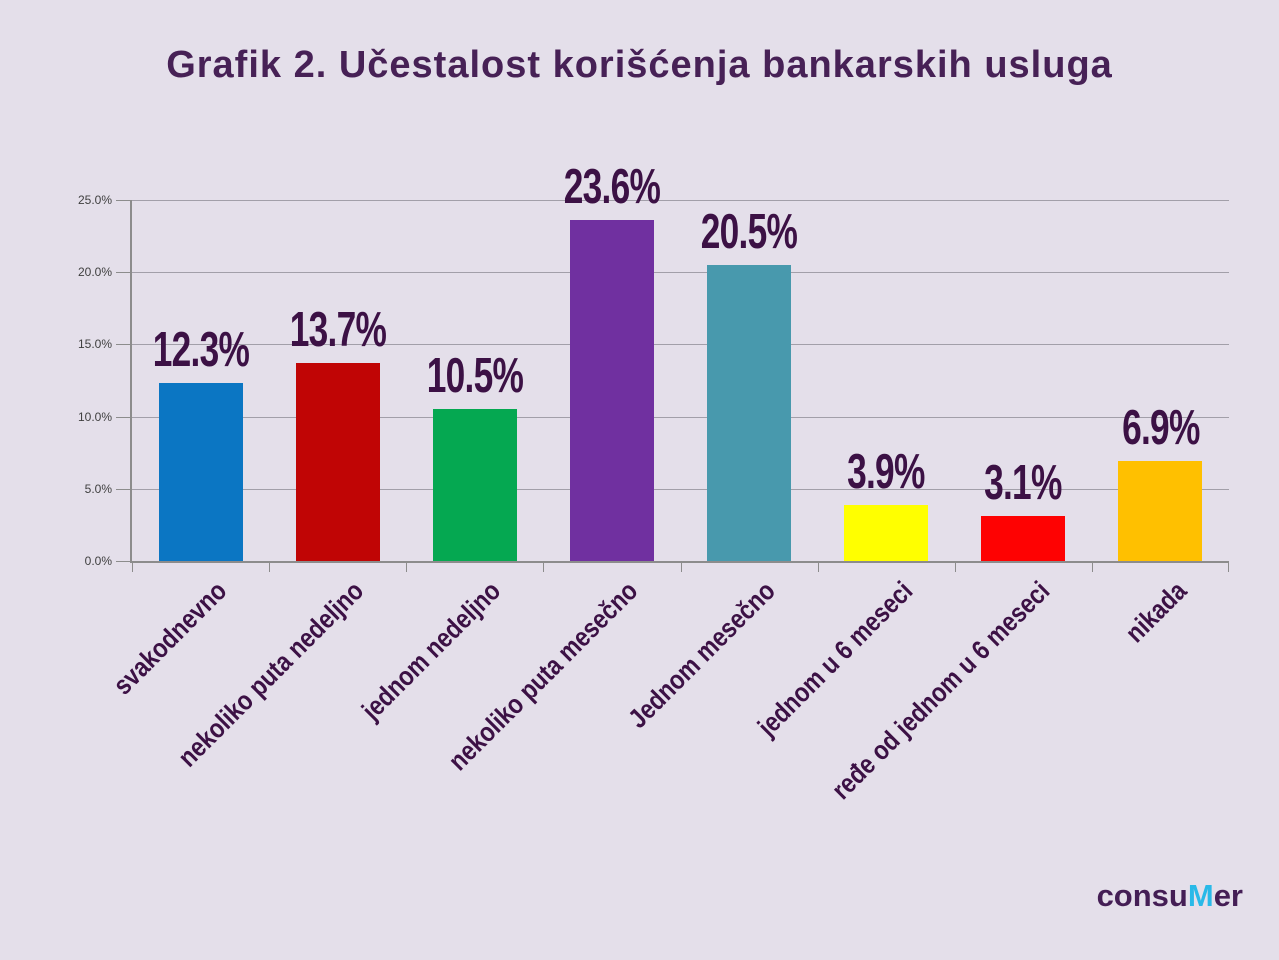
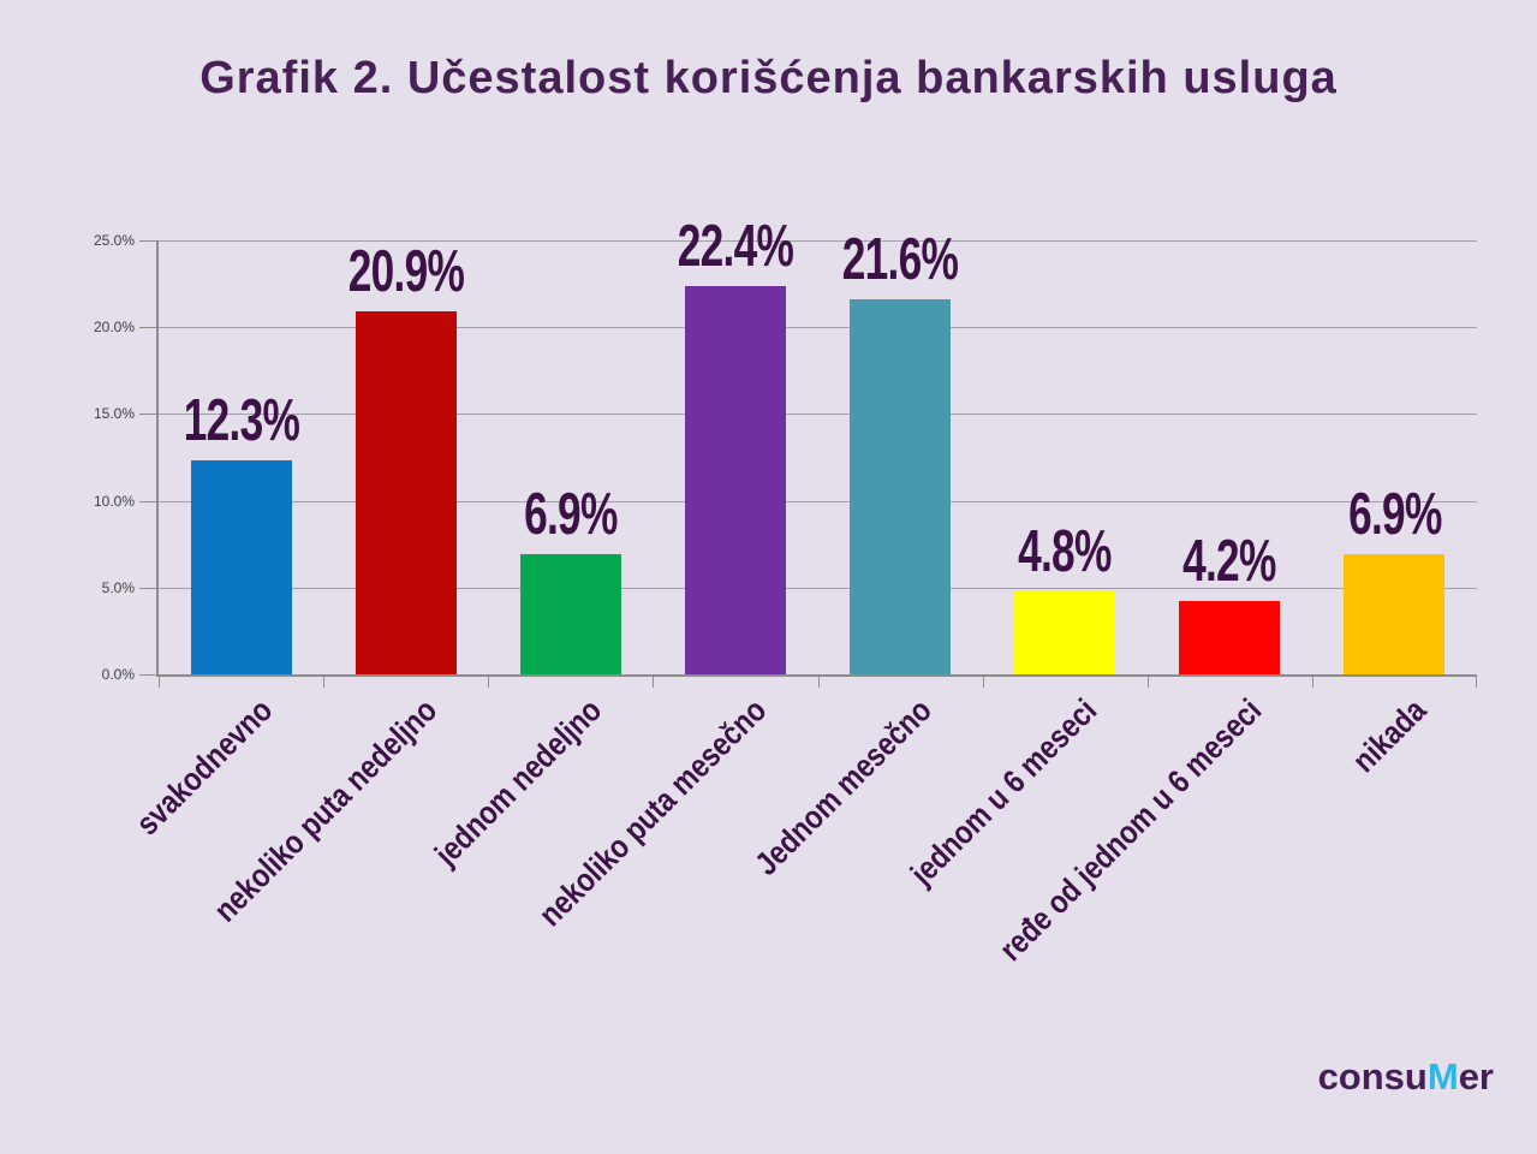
nekoliko puta nedeljno: 13.7% -> 20.9%
jednom nedeljno: 10.5% -> 6.9%
nekoliko puta mesečno: 23.6% -> 22.4%
Jednom mesečno: 20.5% -> 21.6%
jednom u 6 meseci: 3.9% -> 4.8%
ređe od jednom u 6 meseci: 3.1% -> 4.2%
